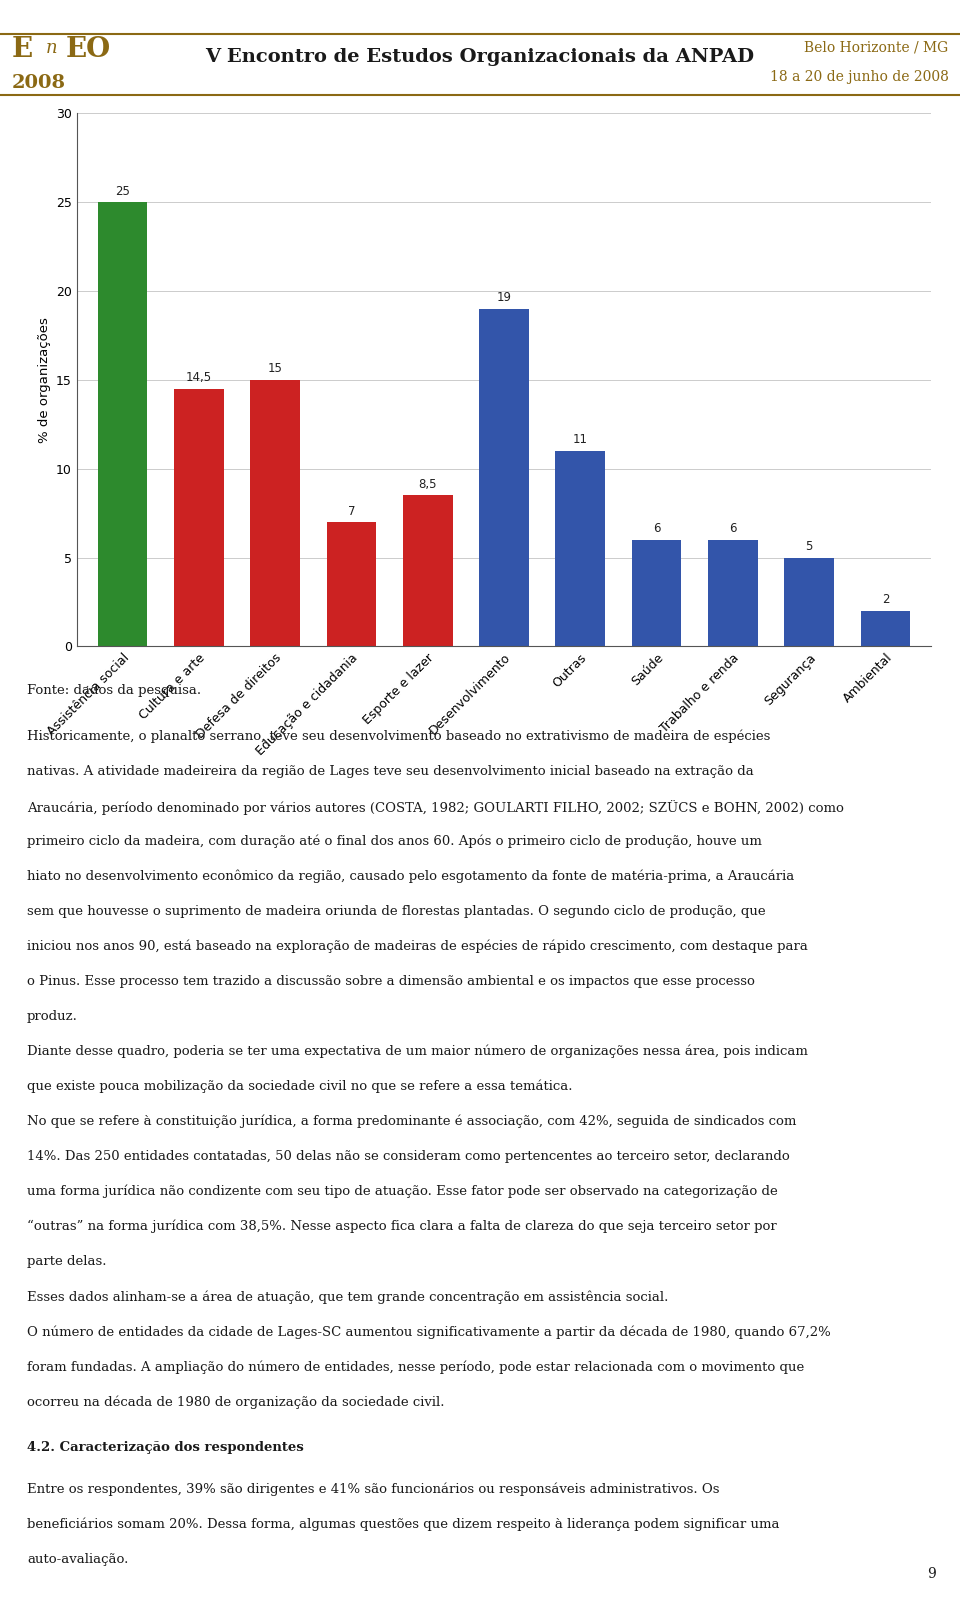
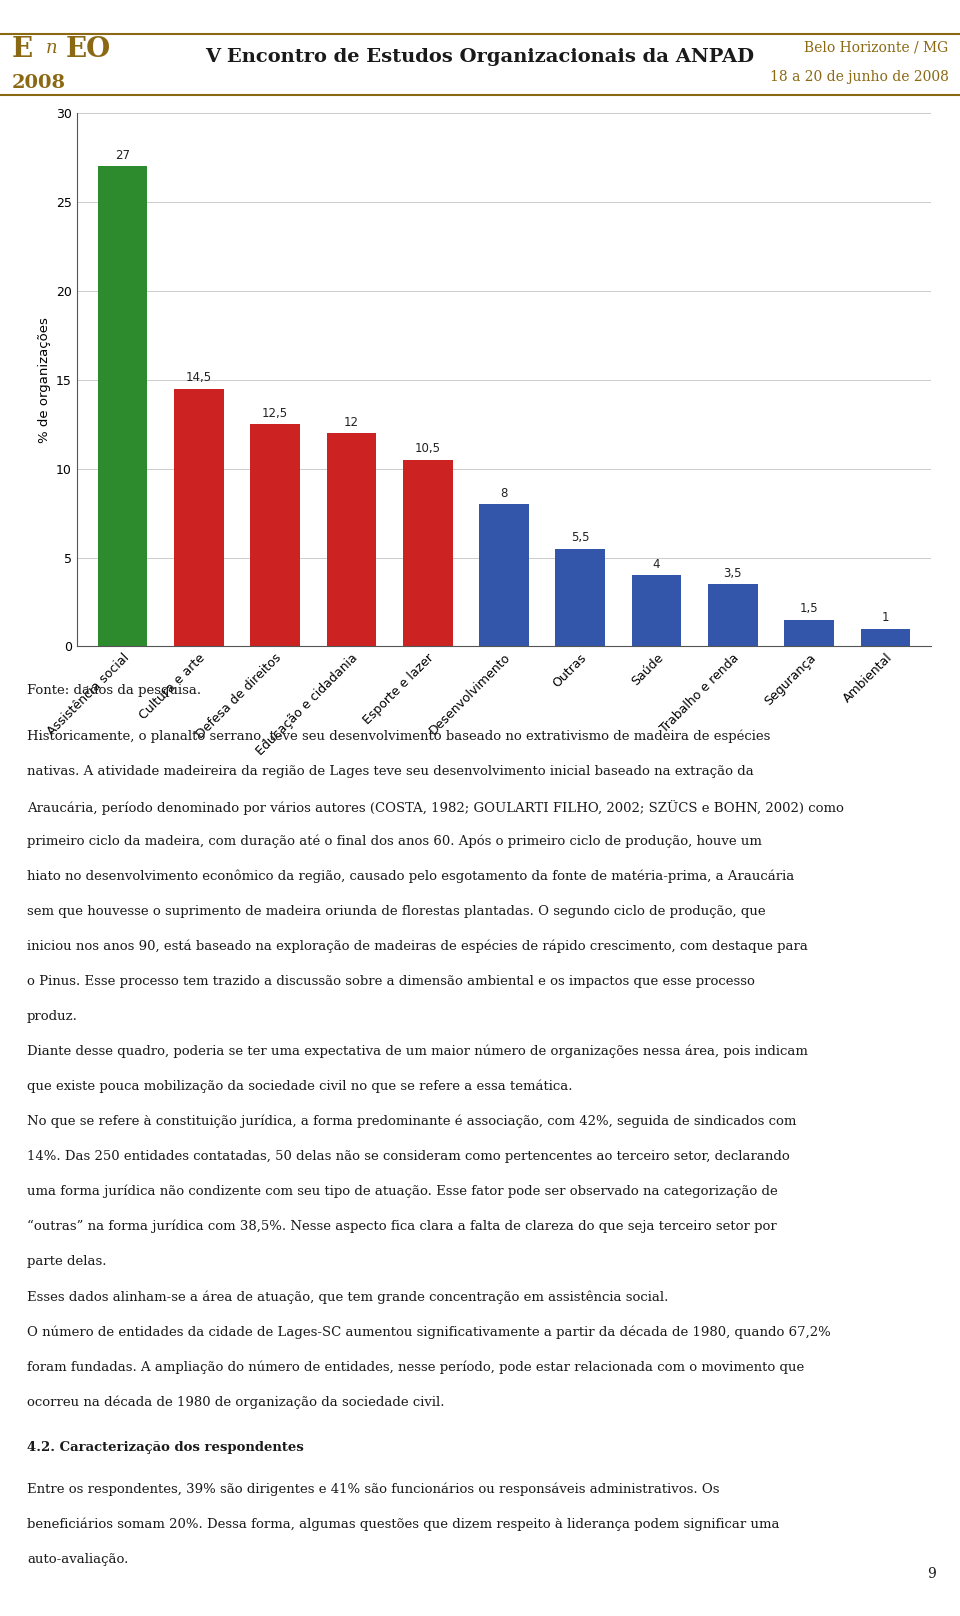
Assistência social: 25 -> 27
Defesa de direitos: 15 -> 12,5
Educação e cidadania: 7 -> 12
Esporte e lazer: 8,5 -> 10,5
Desenvolvimento: 19 -> 8
Outras: 11 -> 5,5
Saúde: 6 -> 4
Trabalho e renda: 6 -> 3,5
Segurança: 5 -> 1,5
Ambiental: 2 -> 1
